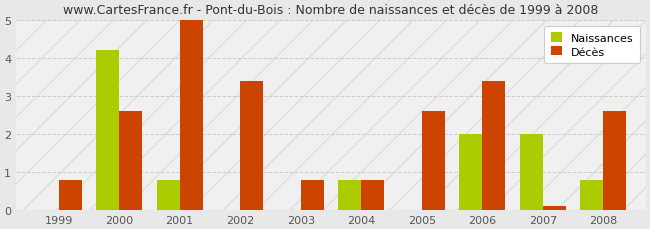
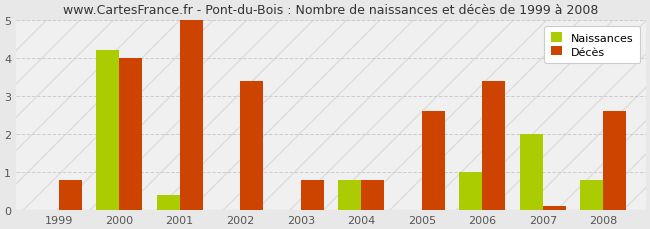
Décès/2000: 2.6 -> 4.0
Naissances/2001: 0.8 -> 0.4
Naissances/2006: 2.0 -> 1.0
